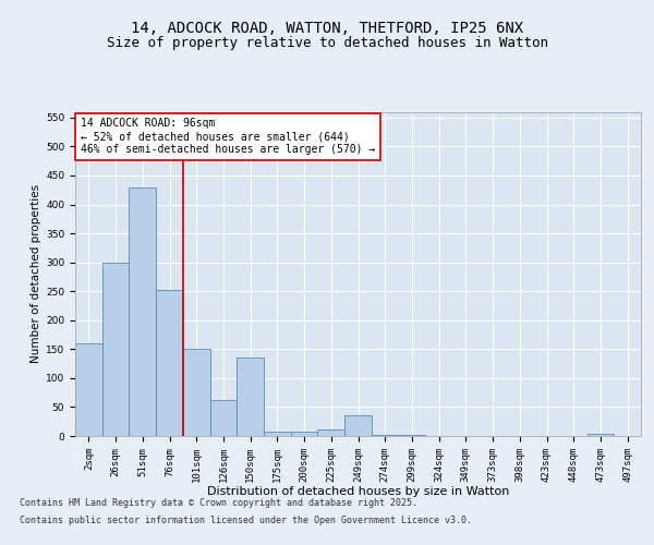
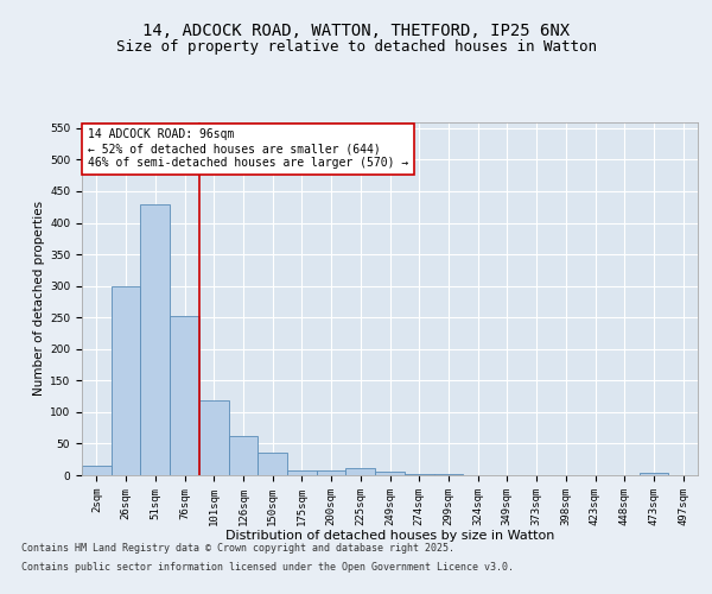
2sqm: 160 -> 15
101sqm: 150 -> 118
150sqm: 136 -> 35
249sqm: 36 -> 5
